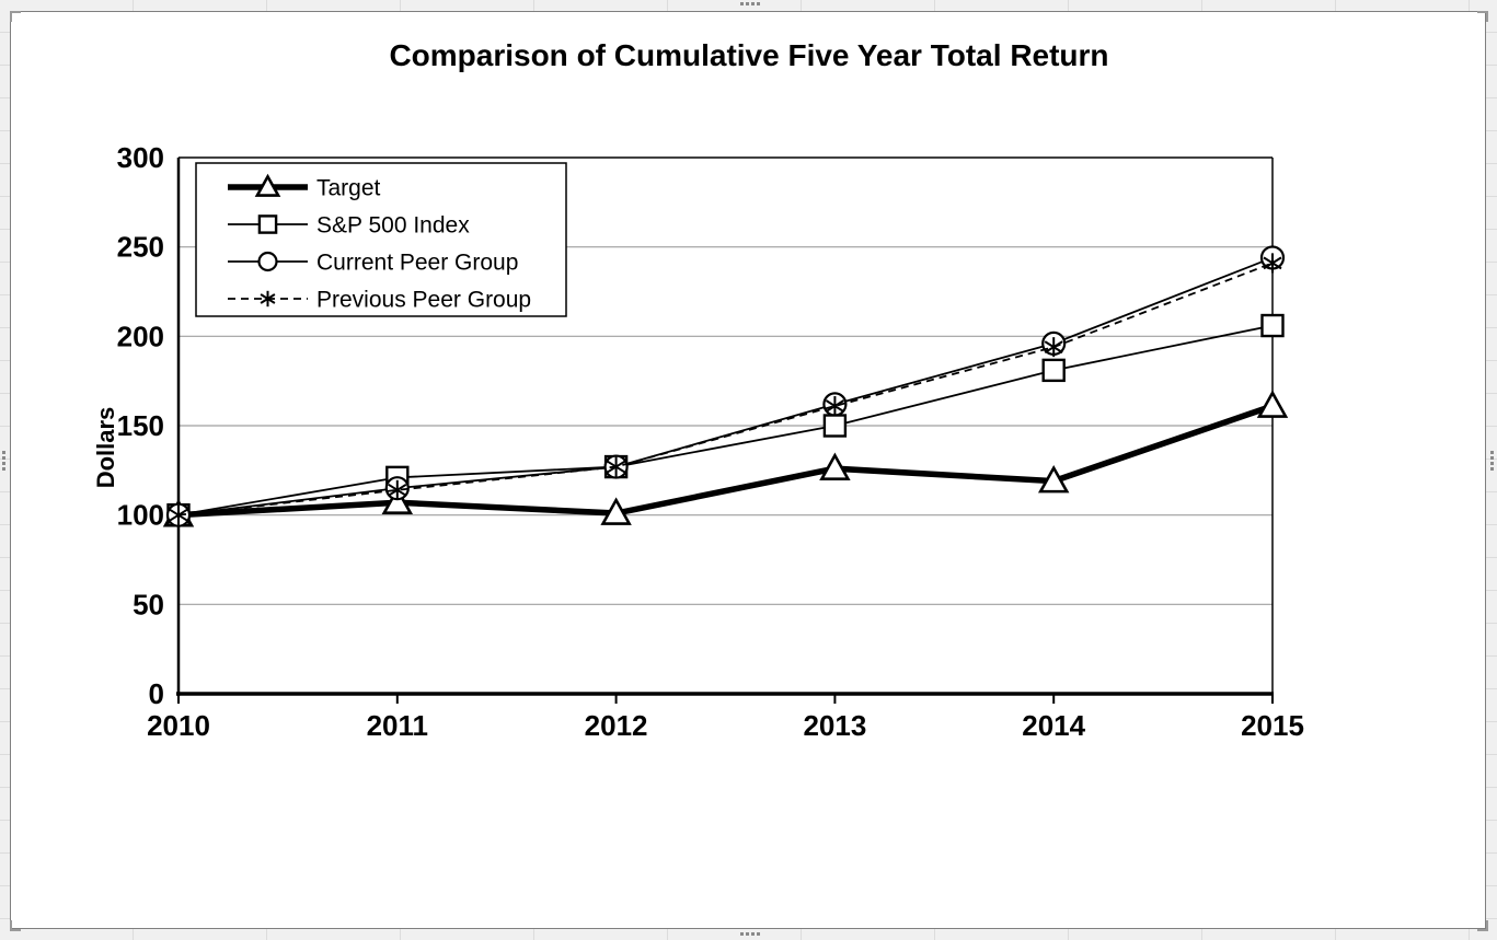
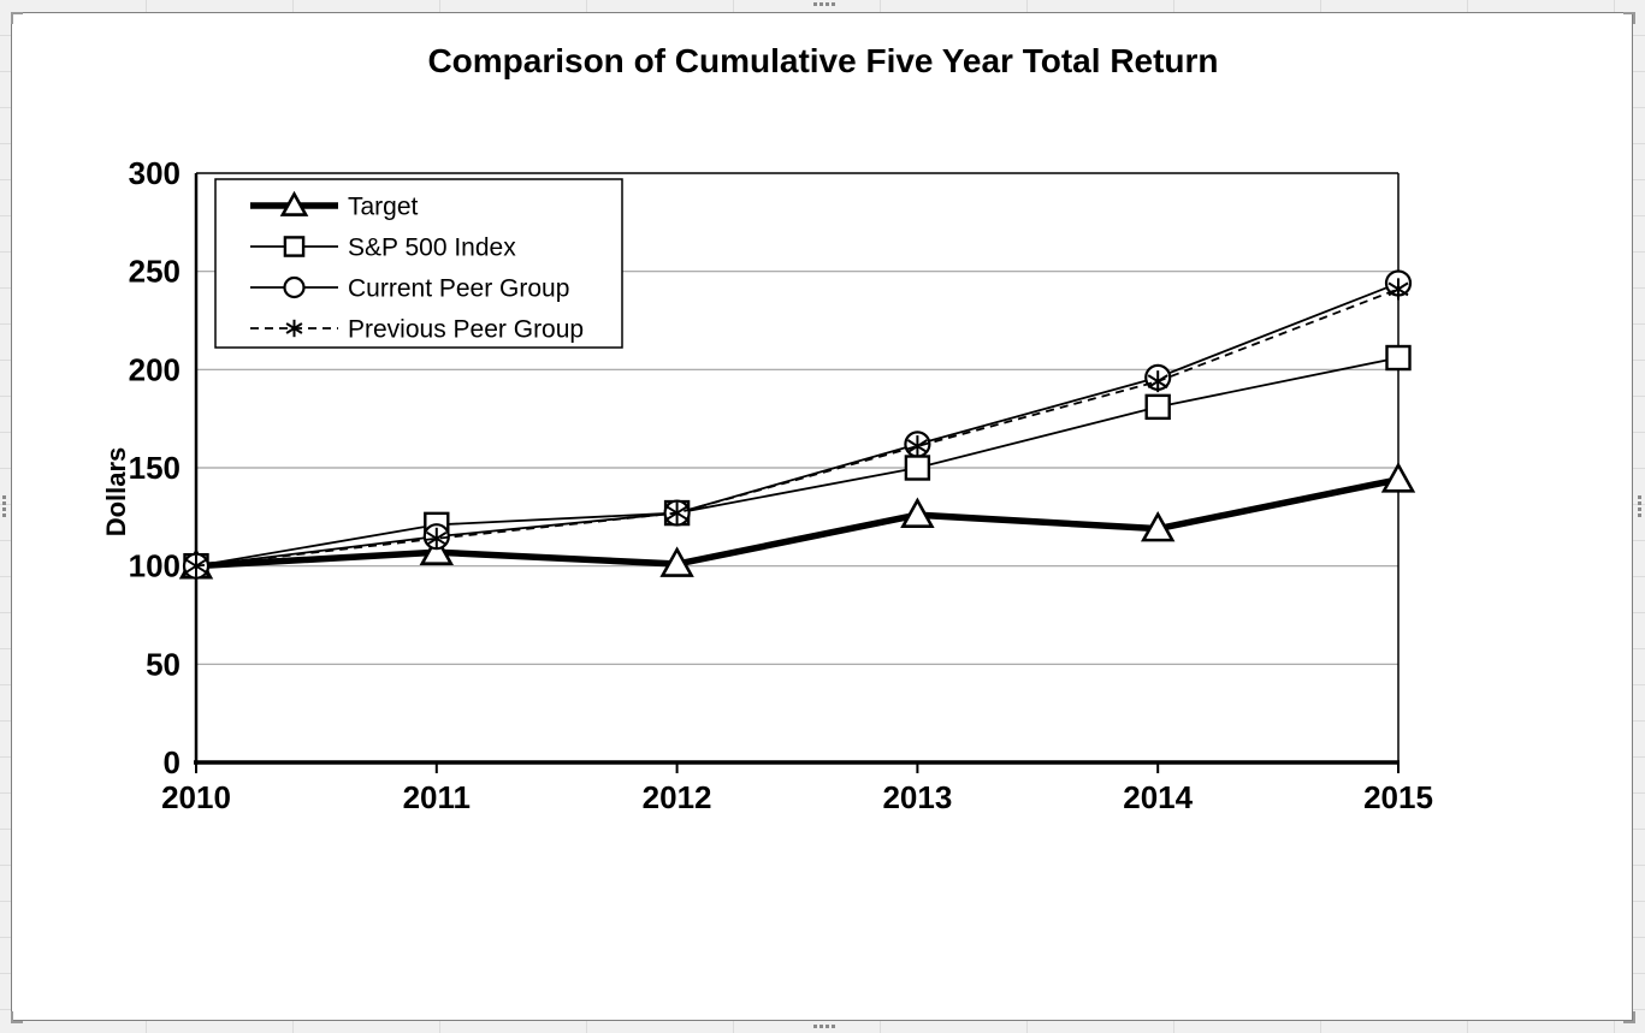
Target/2015: 161 -> 144
